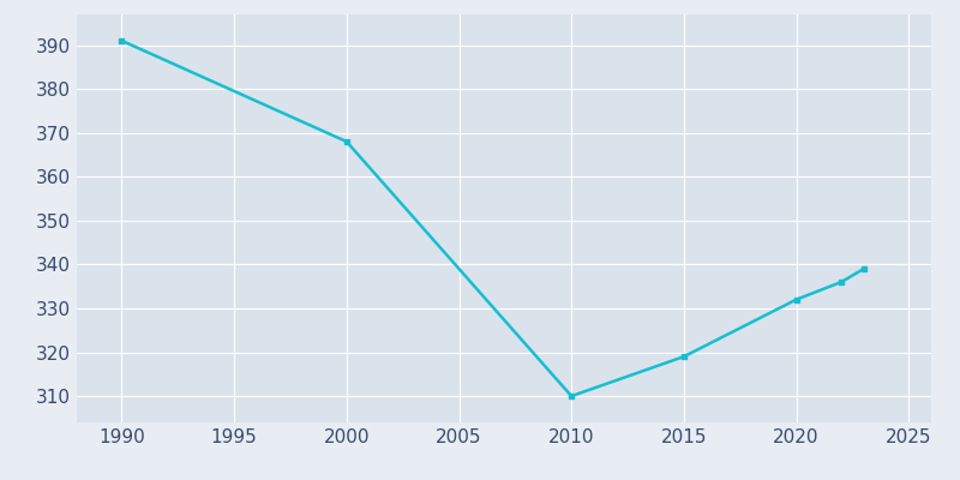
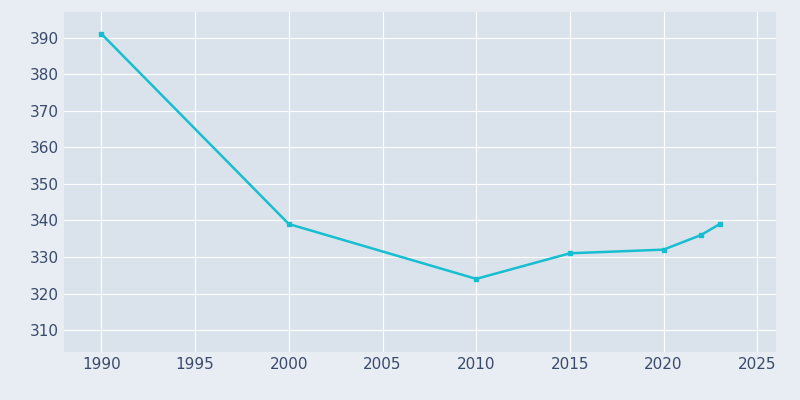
2000: 368 -> 339
2010: 310 -> 324
2015: 319 -> 331
